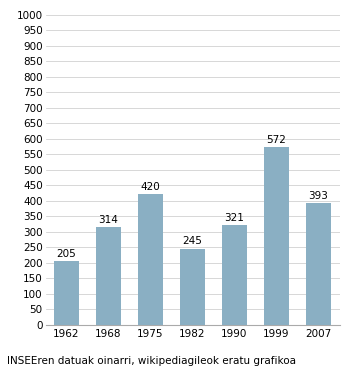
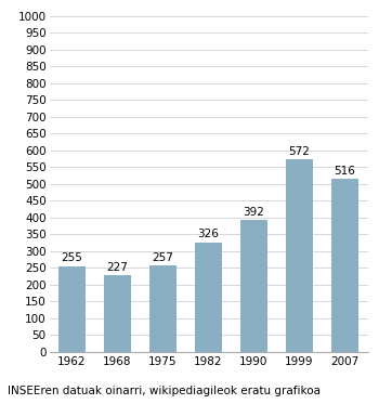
1962: 205 -> 255
1968: 314 -> 227
1975: 420 -> 257
1982: 245 -> 326
1990: 321 -> 392
2007: 393 -> 516
